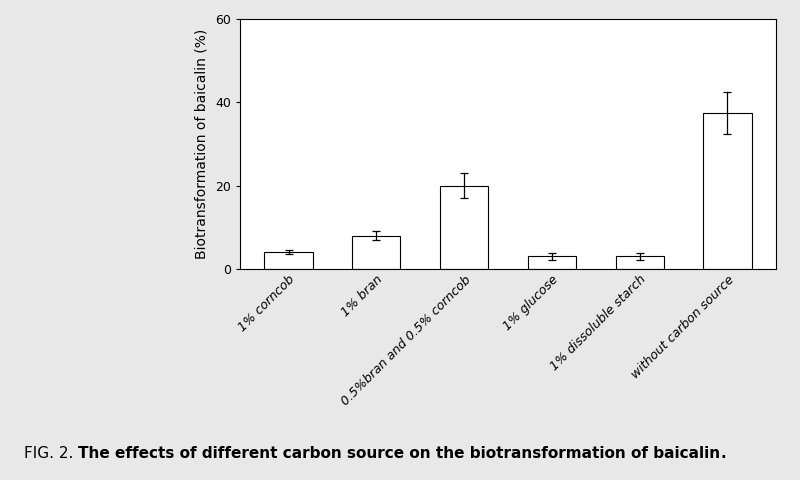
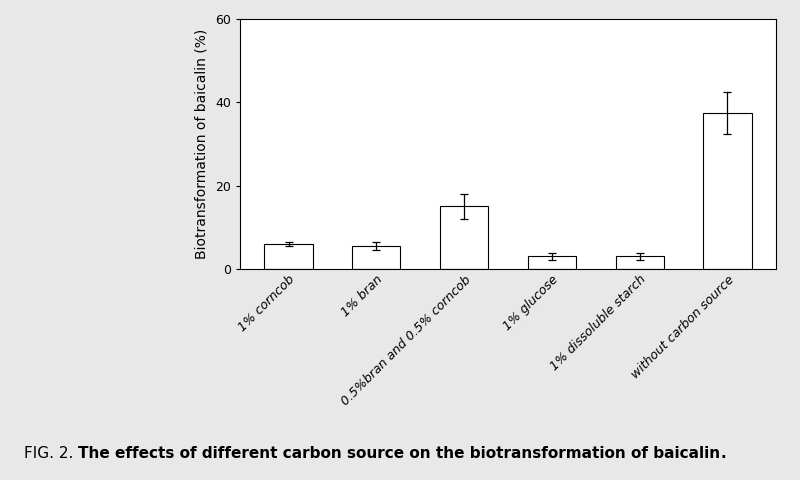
1% corncob: 4.0 -> 6.0
1% bran: 8.0 -> 5.5
0.5%bran and 0.5% corncob: 20.0 -> 15.0
